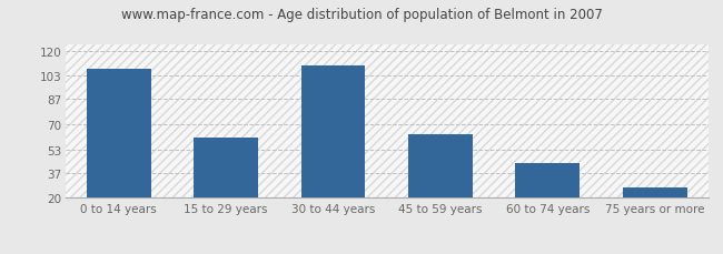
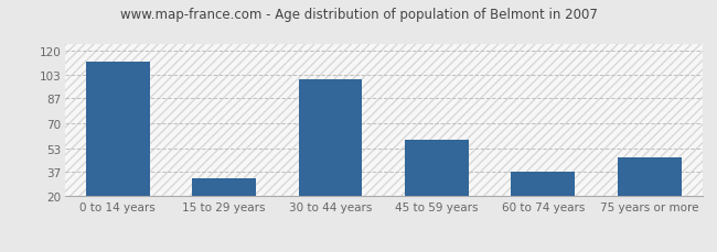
0 to 14 years: 108 -> 112
15 to 29 years: 61 -> 32
30 to 44 years: 110 -> 100
45 to 59 years: 63 -> 59
60 to 74 years: 44 -> 37
75 years or more: 27 -> 47
